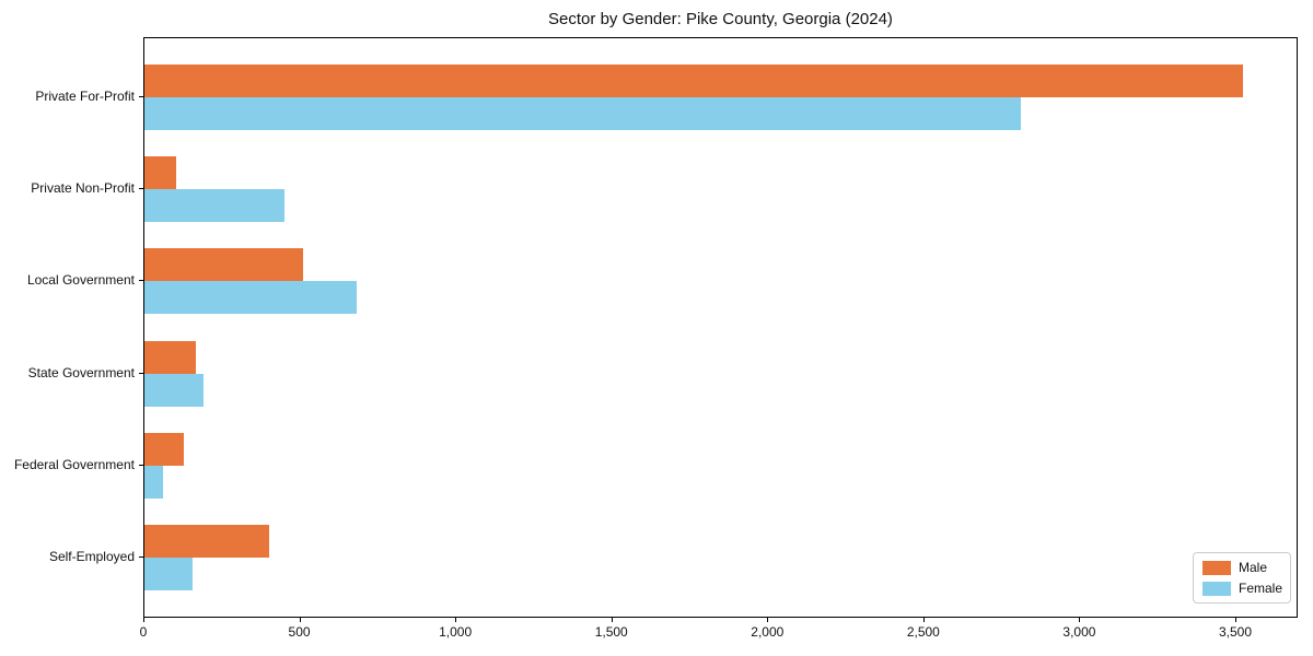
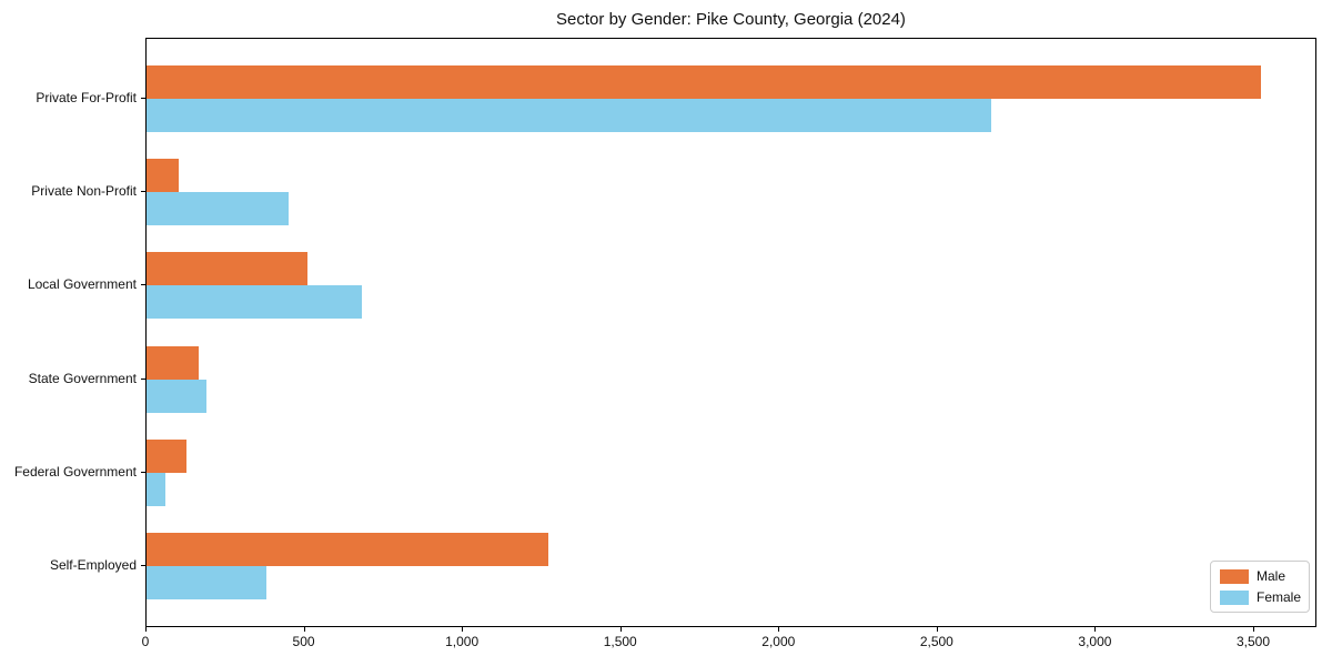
Female/Private For-Profit: 2810 -> 2670
Male/Self-Employed: 400 -> 1270
Female/Self-Employed: 160 -> 380
